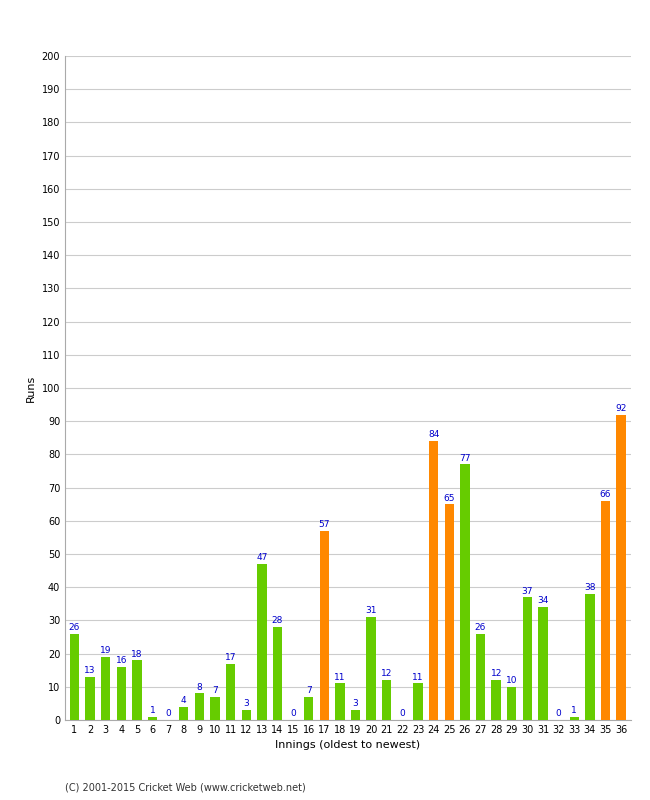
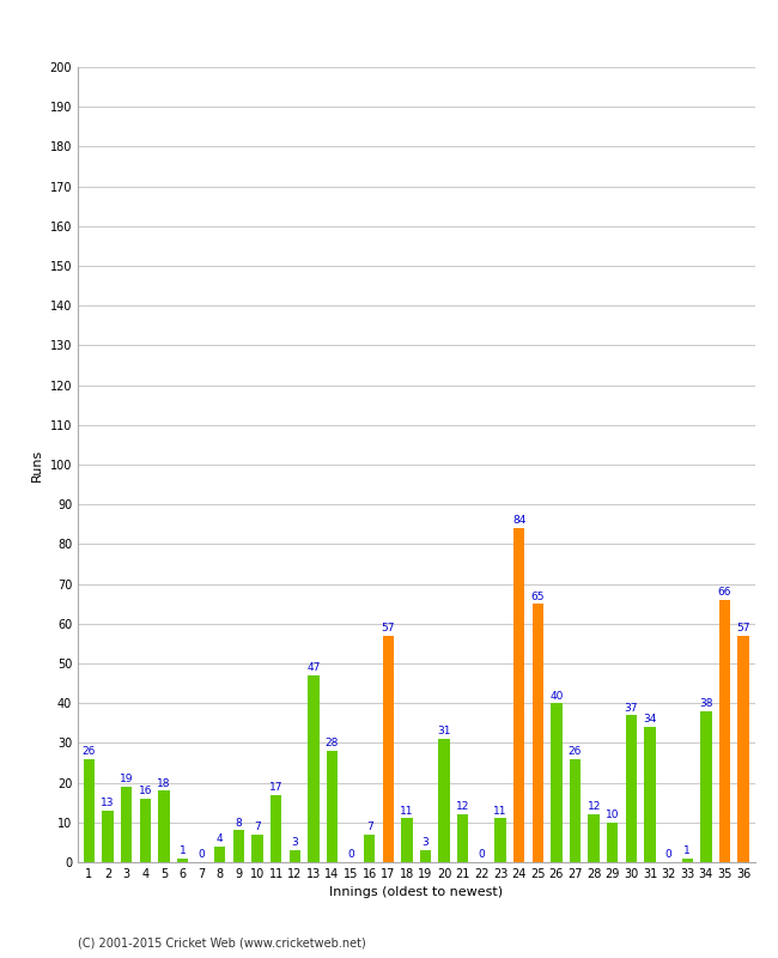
26: 77 -> 40
36: 92 -> 57
